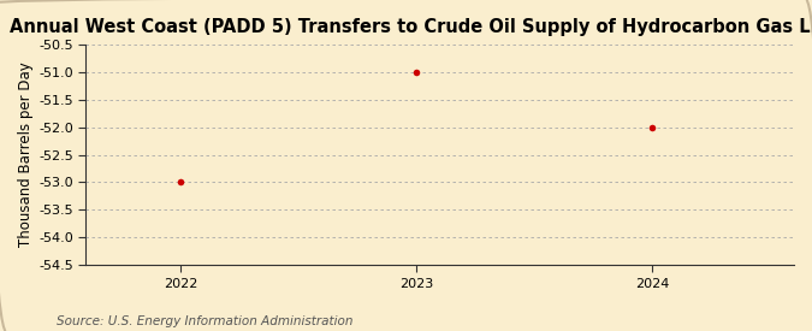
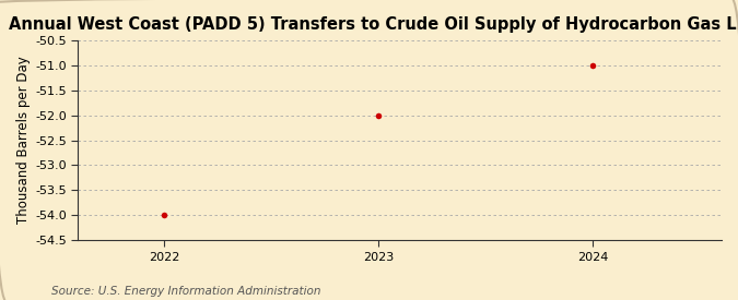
2022: -53 -> -54
2023: -51 -> -52
2024: -52 -> -51
